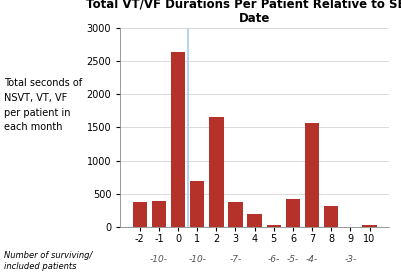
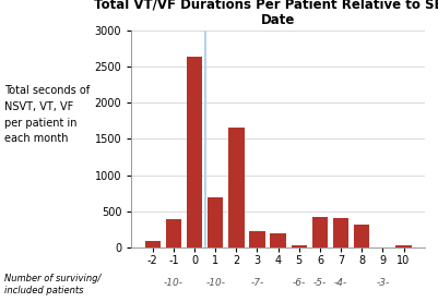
-2: 380 -> 80
3: 380 -> 240
7: 1560 -> 420
